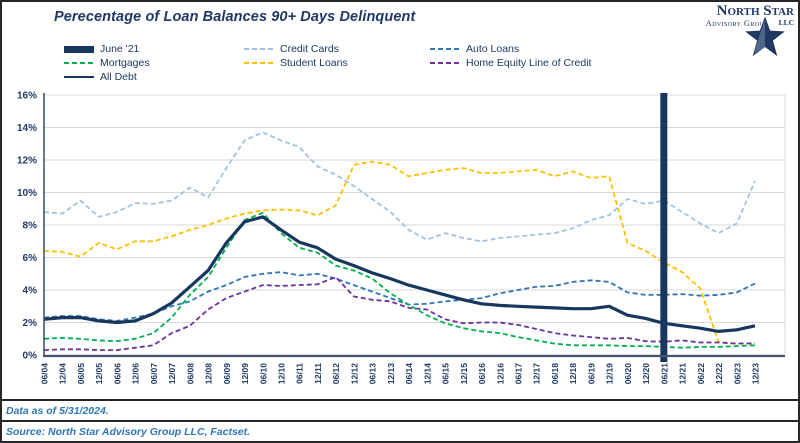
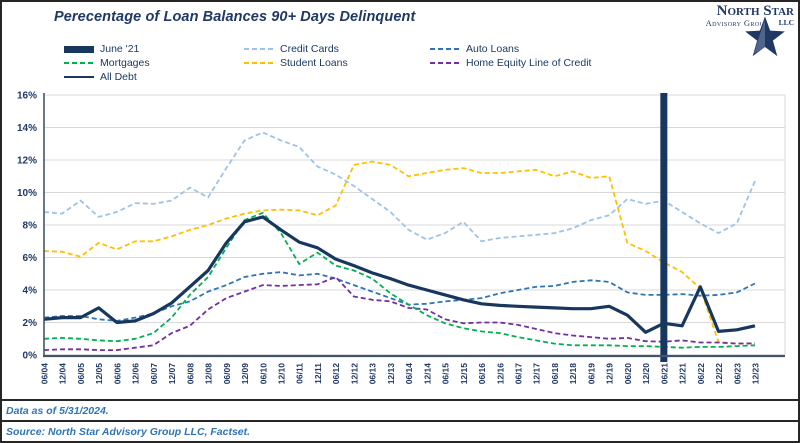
All Debt/12/05: 2.1% -> 2.9%
Mortgages/06/11: 6.6% -> 5.6%
Credit Cards/12/15: 7.2% -> 8.2%
All Debt/12/20: 2.2% -> 1.4%
All Debt/06/22: 1.6% -> 4.2%
